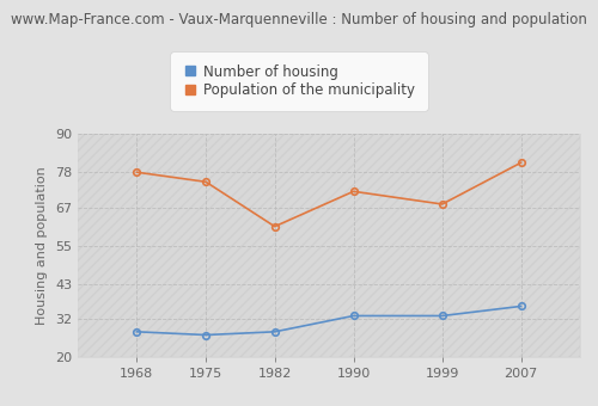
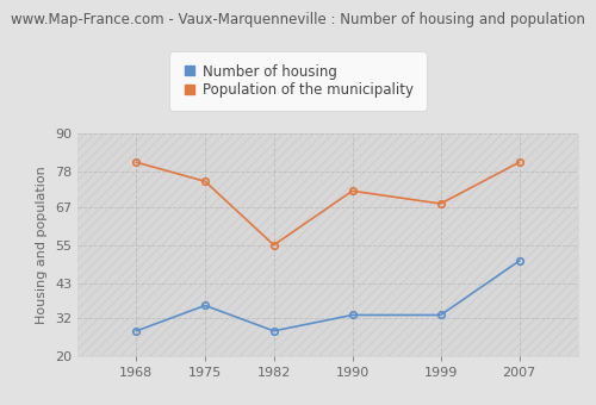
Population of the municipality/1968: 78 -> 81
Number of housing/1975: 27 -> 36
Population of the municipality/1982: 61 -> 55
Number of housing/2007: 36 -> 50
